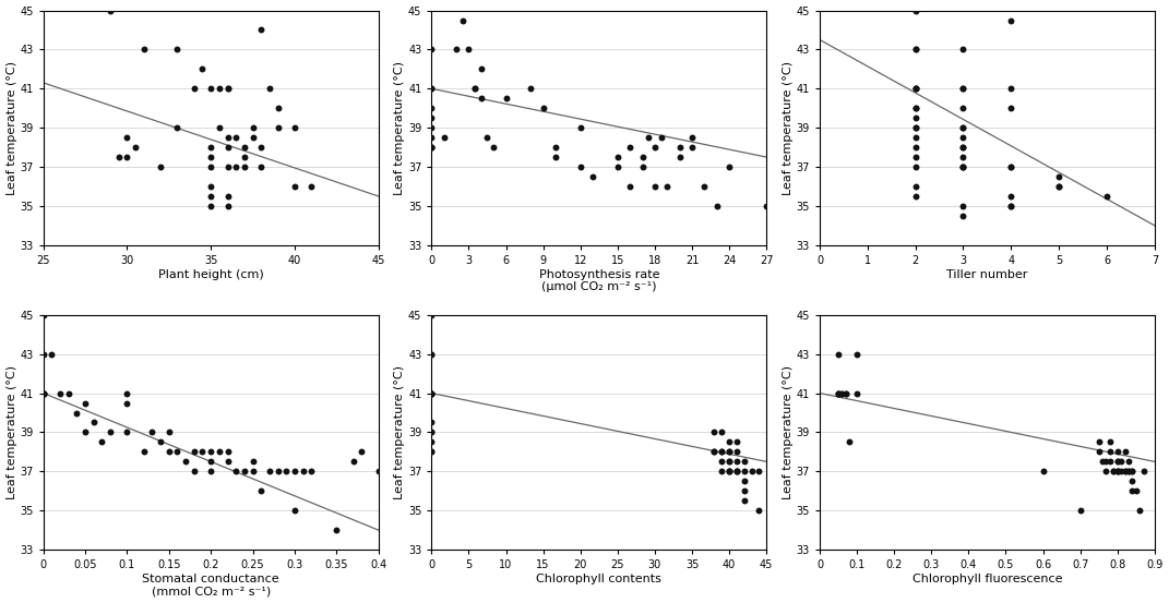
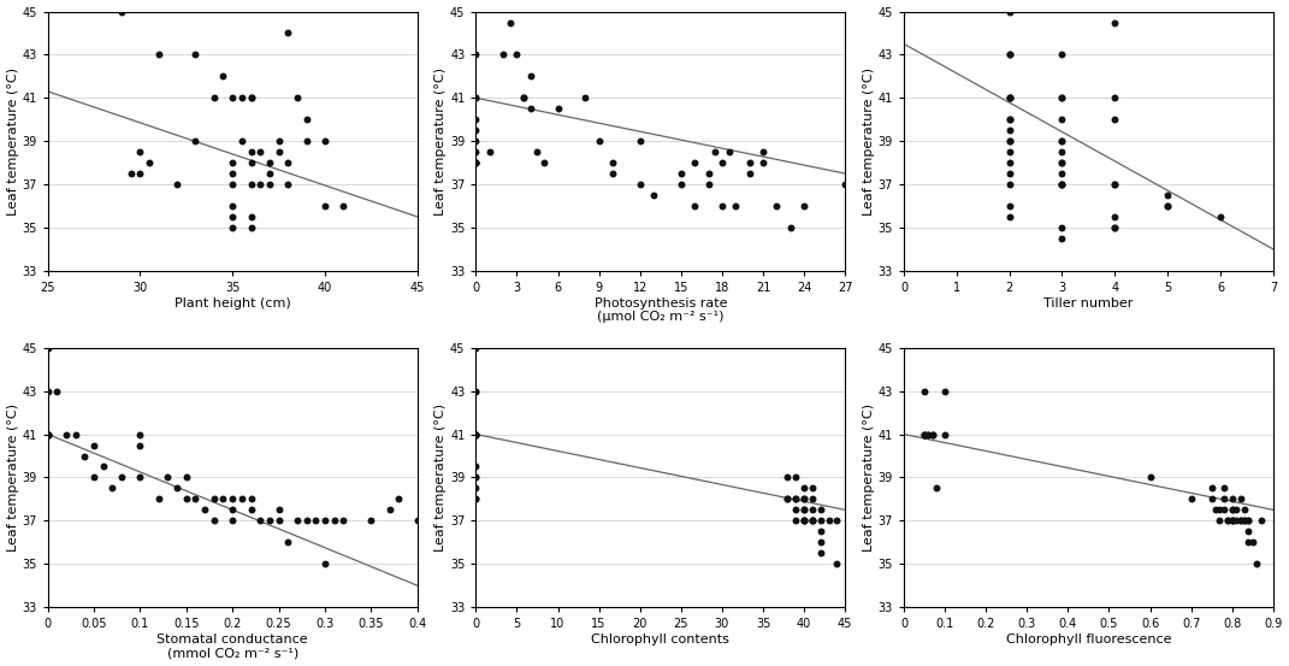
9: 40.0 -> 39.0
24: 37.0 -> 36.0
27: 35.0 -> 37.0
0.35: 34.0 -> 37.0
0.6: 37.0 -> 39.0
0.7: 35.0 -> 38.0
